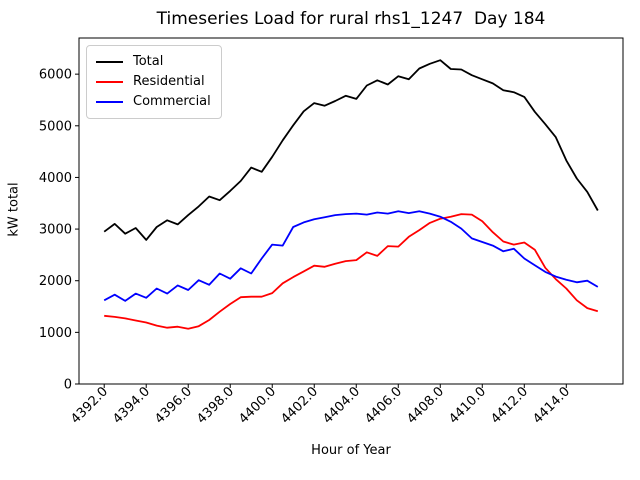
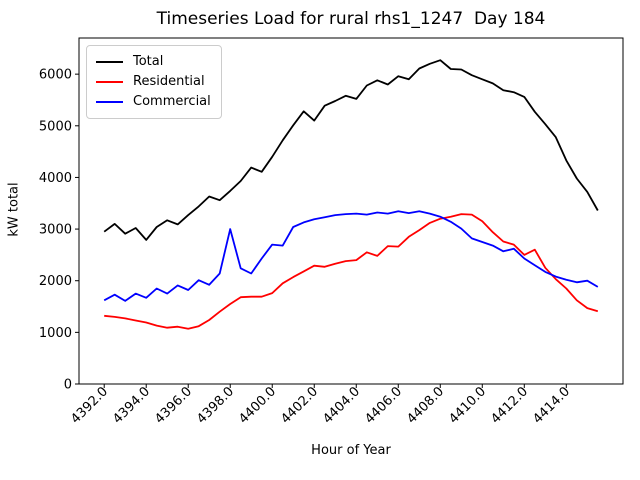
Commercial/4398.0: 2000 -> 3000
Total/4402.0: 5400 -> 5100
Residential/4412.0: 2700 -> 2500
